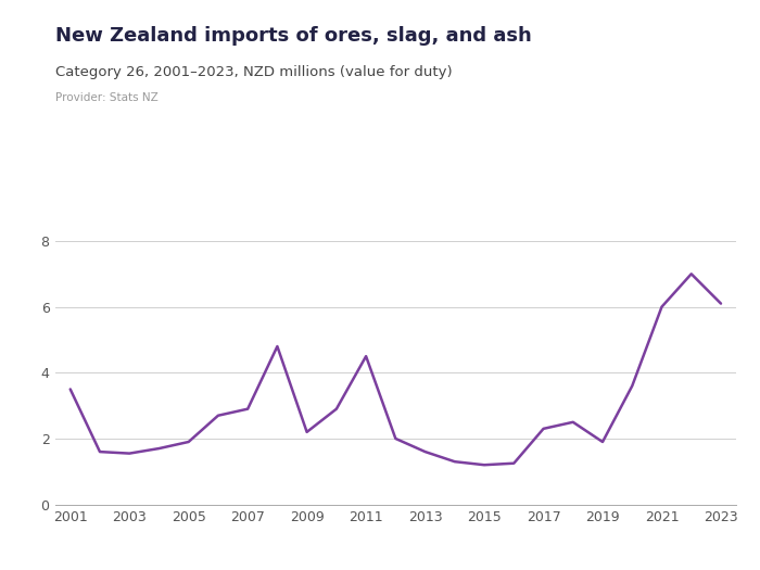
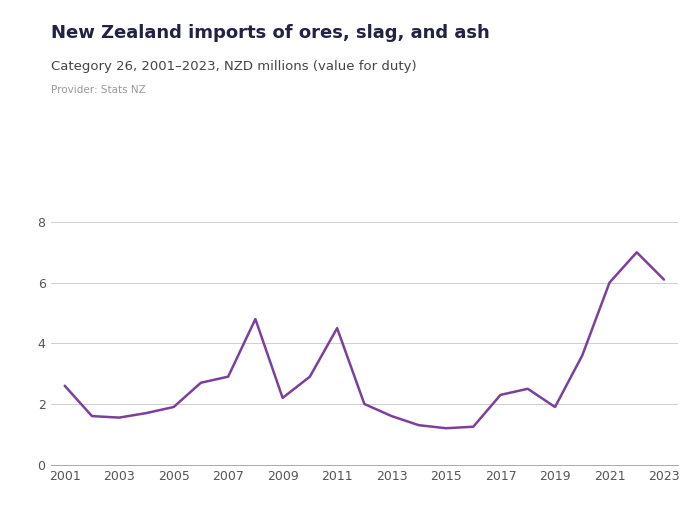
2001: 3.50 -> 2.60
